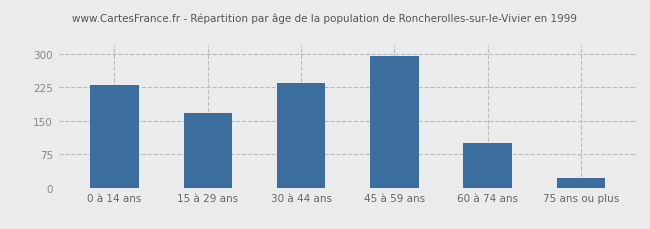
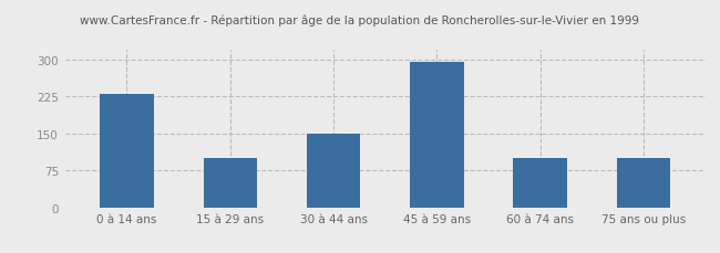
15 à 29 ans: 168 -> 100
30 à 44 ans: 235 -> 150
75 ans ou plus: 22 -> 100
